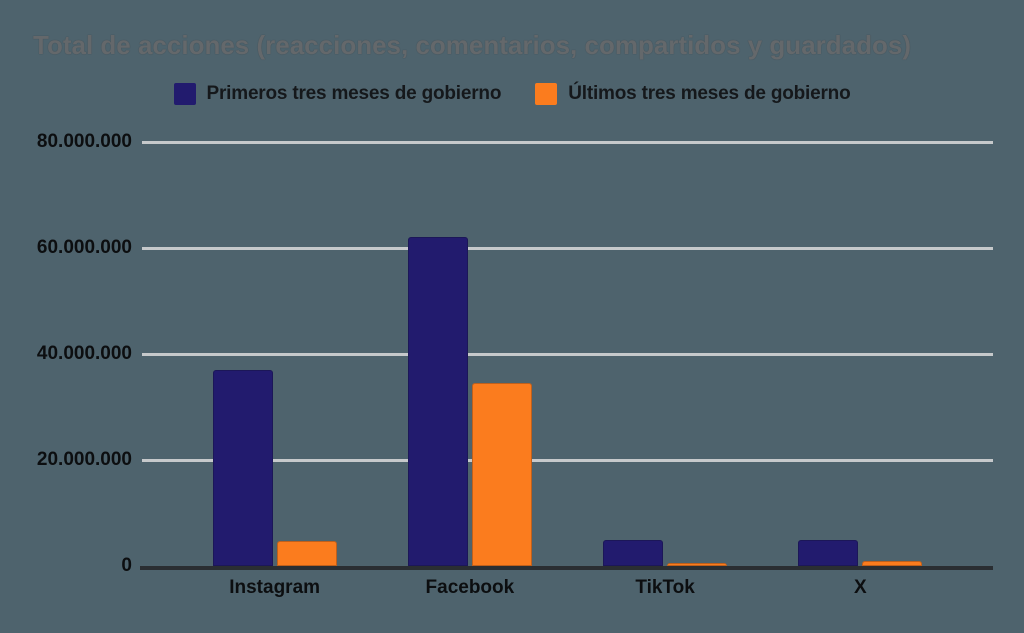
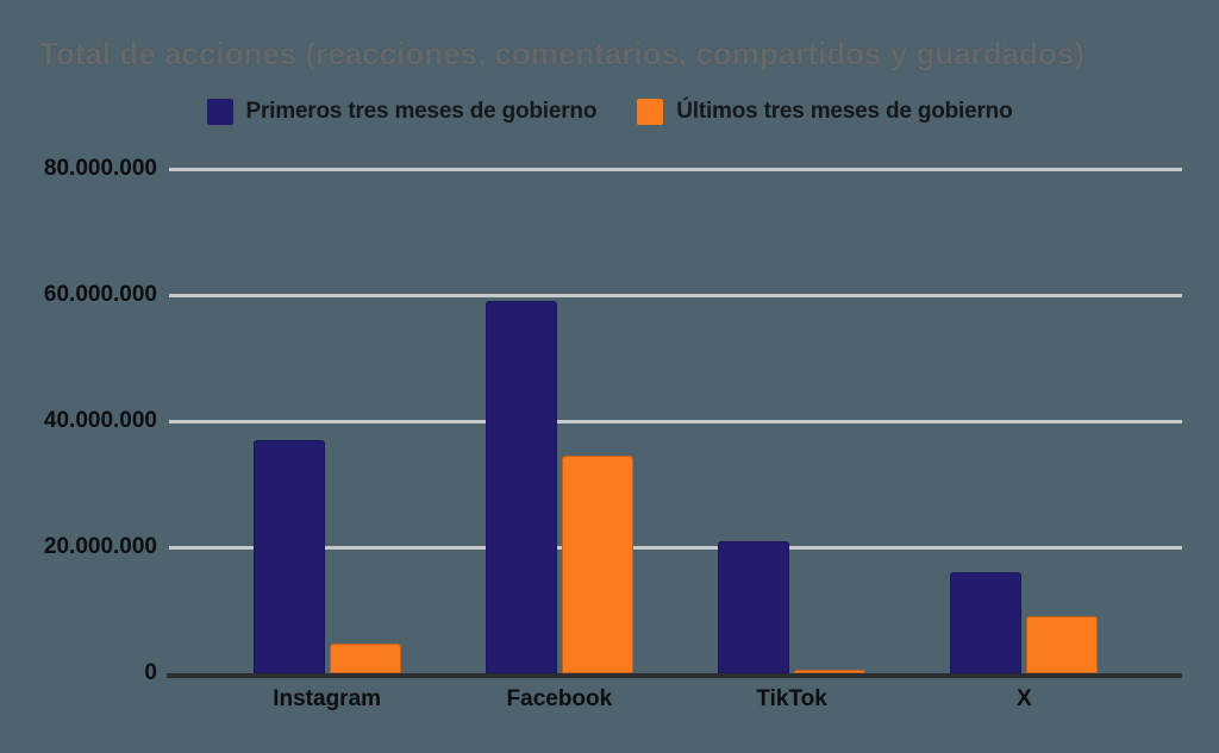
Primeros tres meses de gobierno/Facebook: 62000000 -> 59000000
Primeros tres meses de gobierno/TikTok: 5000000 -> 21000000
Primeros tres meses de gobierno/X: 5000000 -> 16000000
Últimos tres meses de gobierno/X: 1000000 -> 9000000
